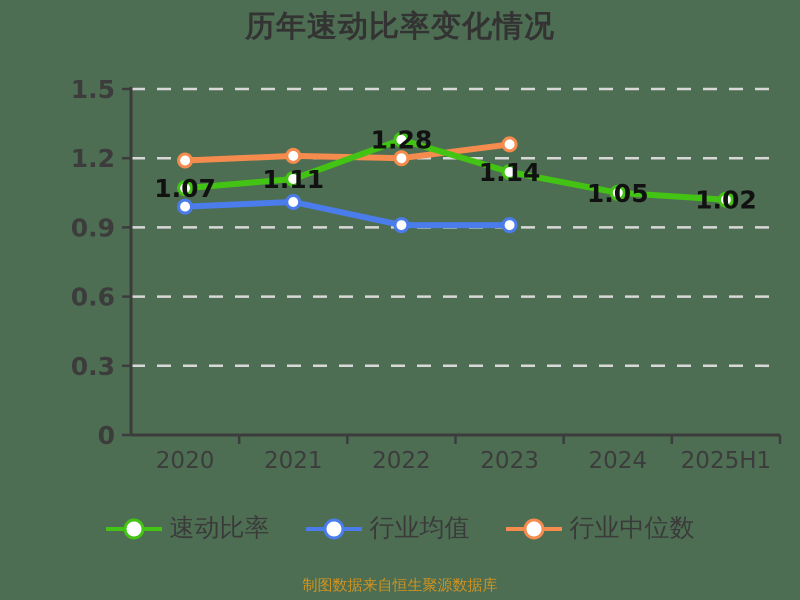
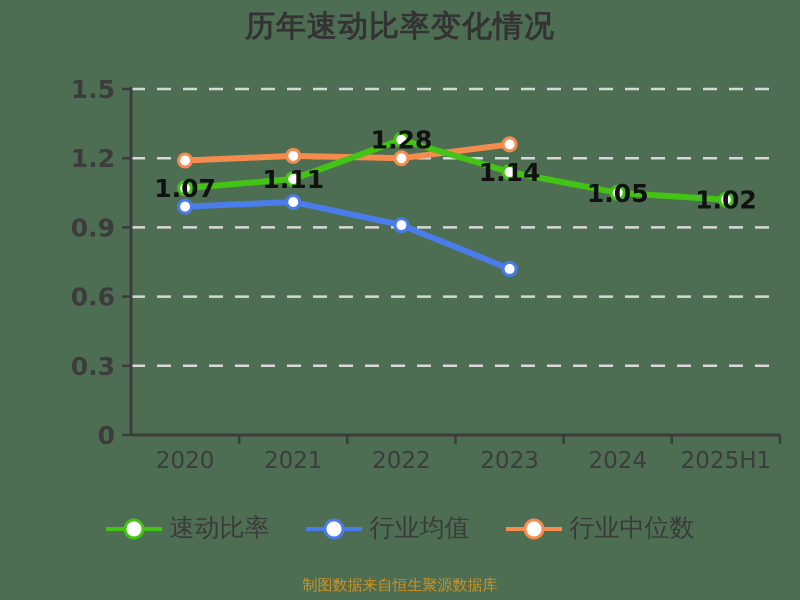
行业均值/2023: 0.91 -> 0.72
